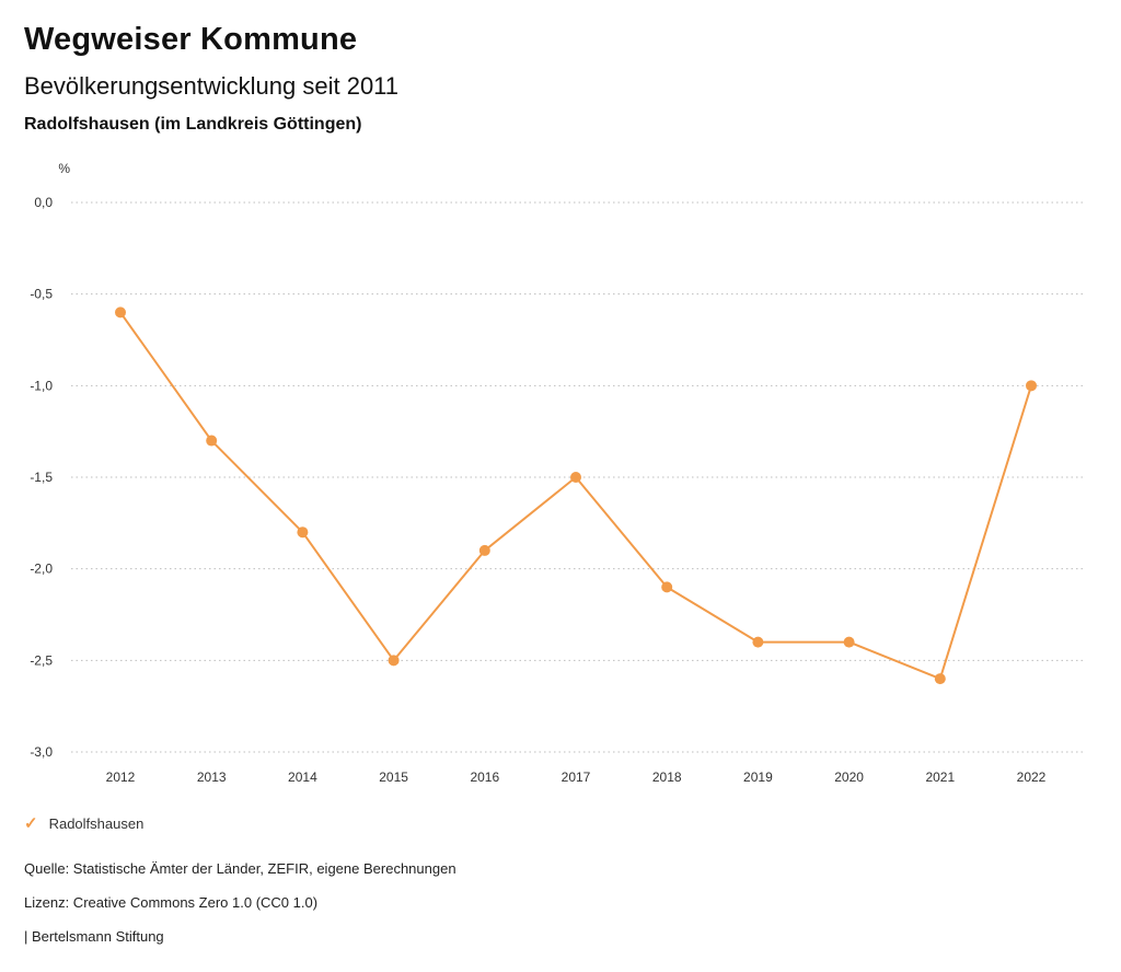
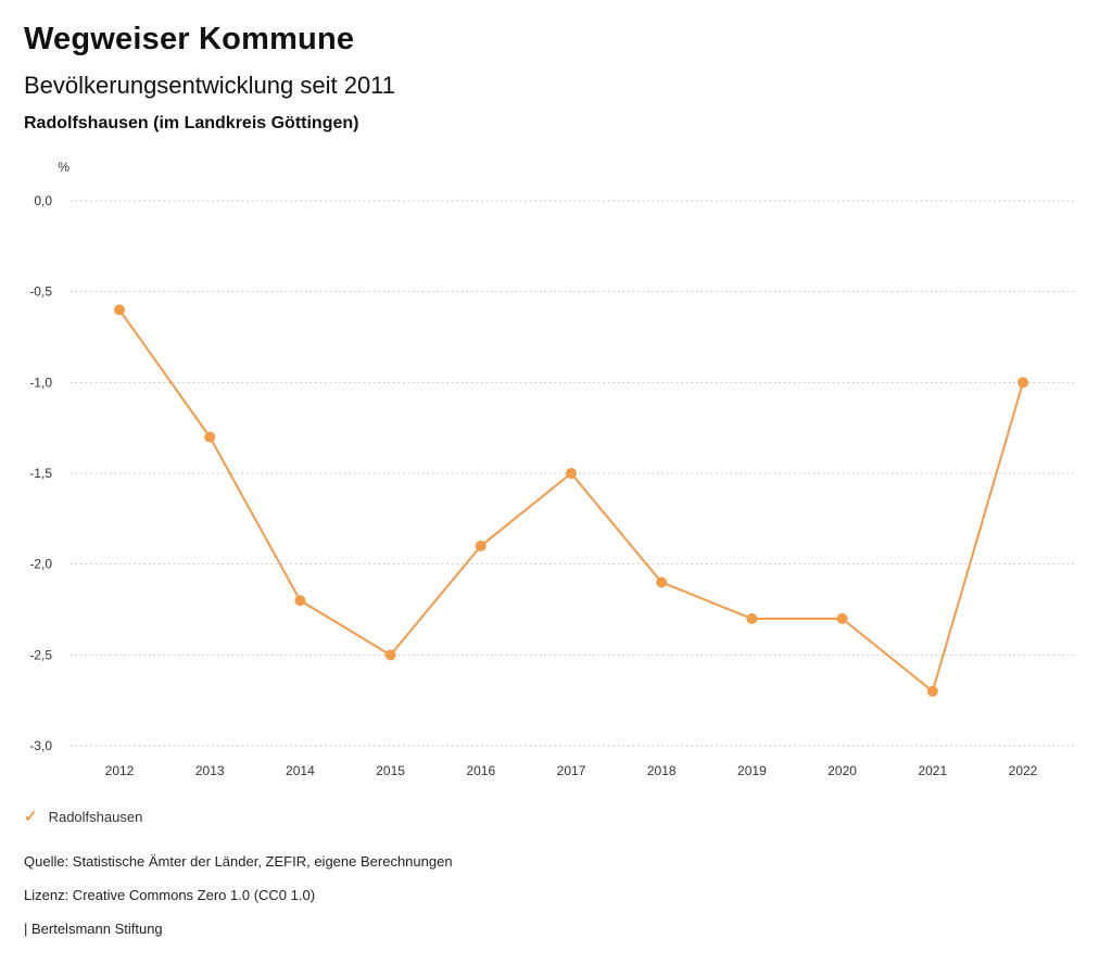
2014: -1,8 -> -2,2
2019: -2,4 -> -2,3
2020: -2,4 -> -2,3
2021: -2,6 -> -2,7
